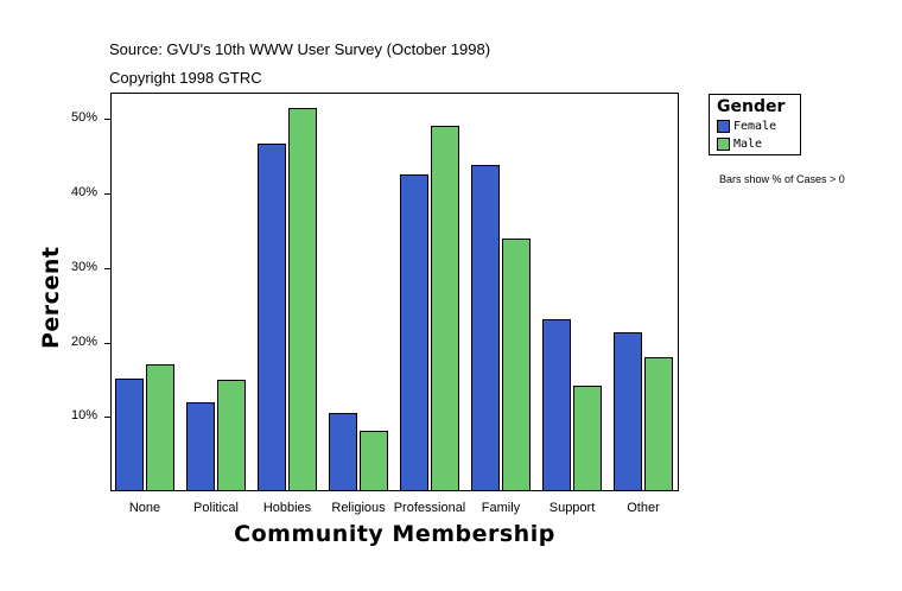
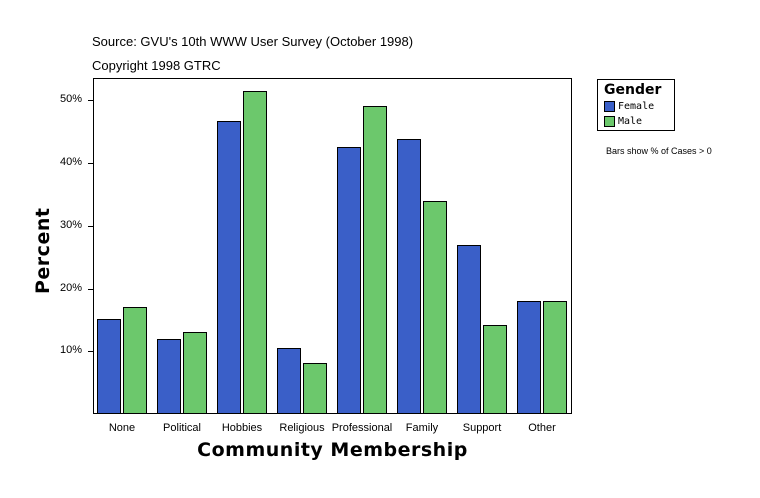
Male/Political: 15% -> 13%
Female/Support: 23% -> 27%
Female/Other: 21% -> 18%
